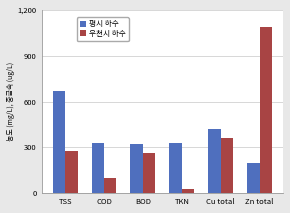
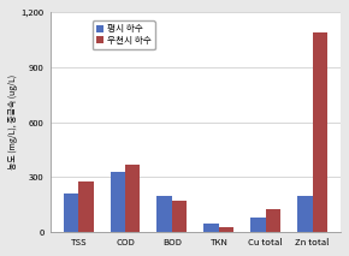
평시 하수/TSS: 670 -> 210
우천시 하수/COD: 100 -> 360
평시 하수/BOD: 320 -> 200
우천시 하수/BOD: 260 -> 170
평시 하수/TKN: 330 -> 40
평시 하수/Cu total: 420 -> 80
우천시 하수/Cu total: 360 -> 120
